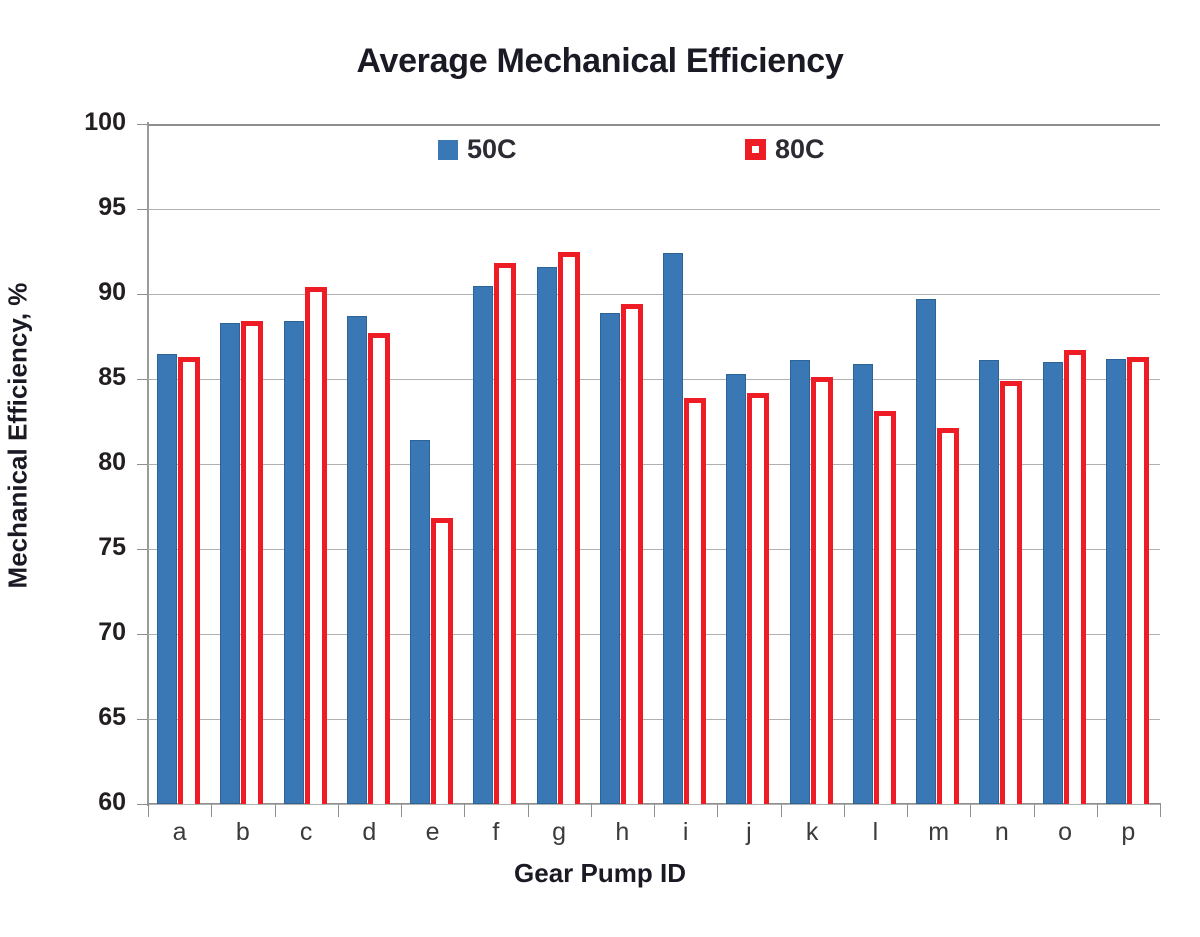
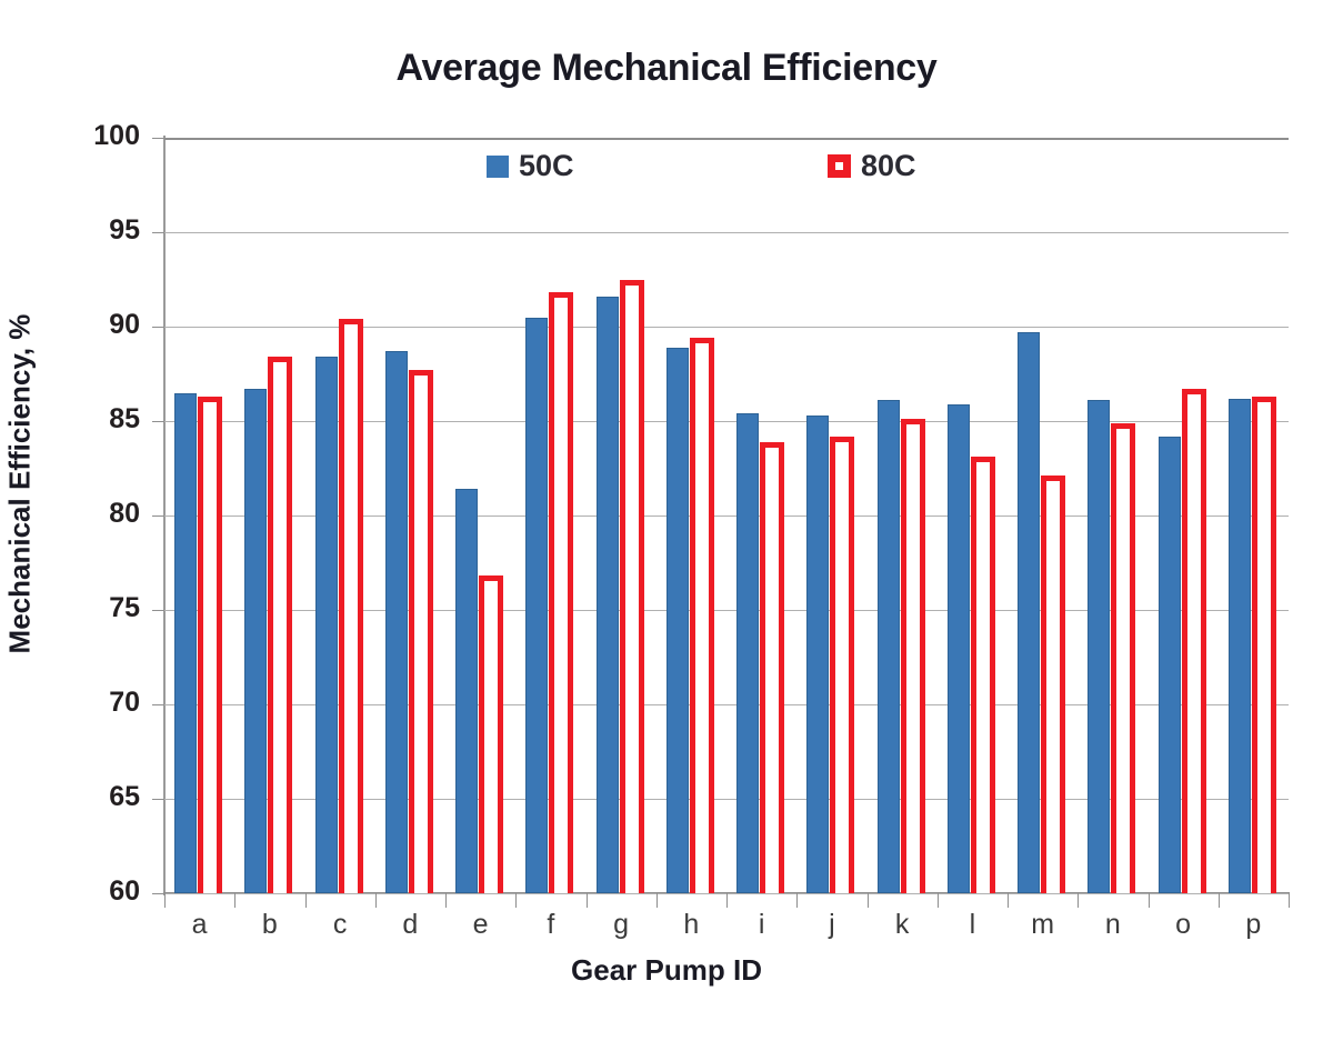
50C/b: 88.3 -> 86.7
50C/i: 92.4 -> 85.4
50C/o: 86.0 -> 84.2
